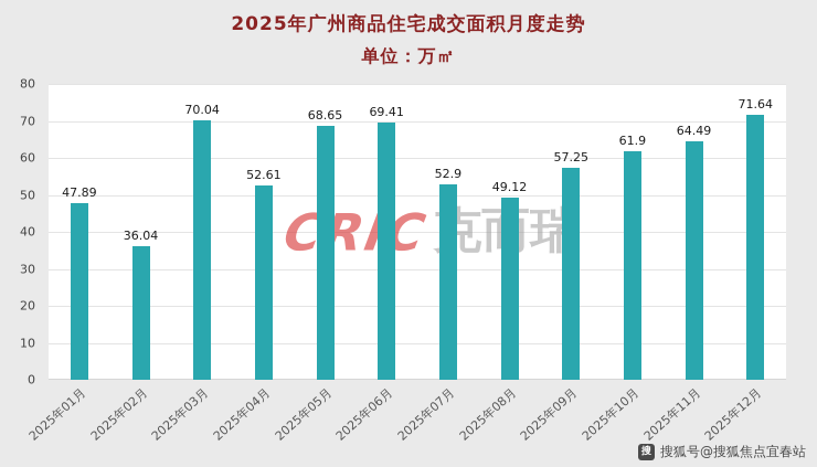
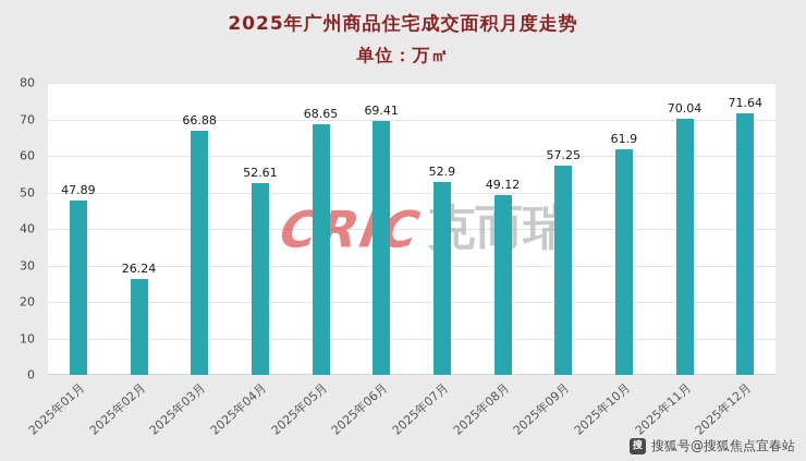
2025年02月: 36.04 -> 26.24
2025年03月: 70.04 -> 66.88
2025年11月: 64.49 -> 70.04
